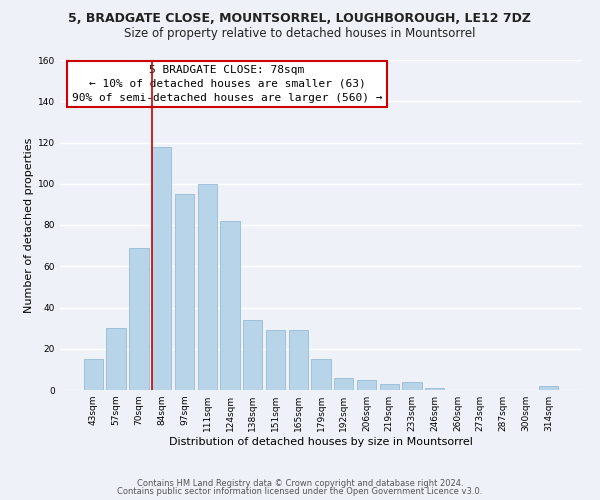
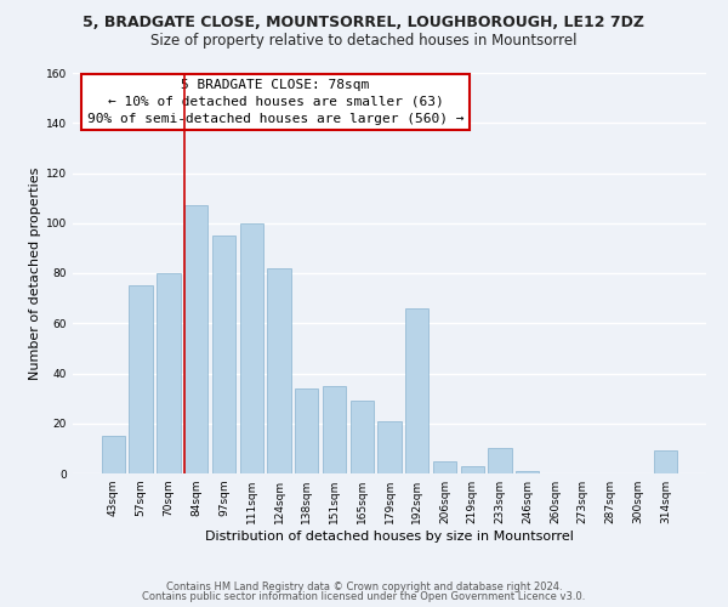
57sqm: 30 -> 75
70sqm: 69 -> 80
84sqm: 118 -> 107
151sqm: 29 -> 35
179sqm: 15 -> 21
192sqm: 6 -> 66
233sqm: 4 -> 10
314sqm: 2 -> 9
